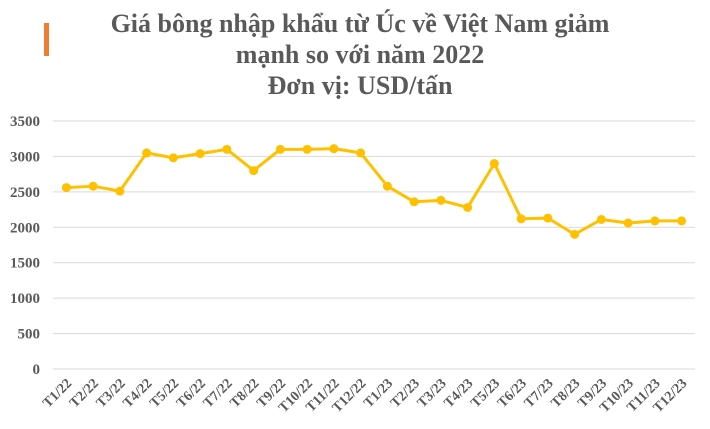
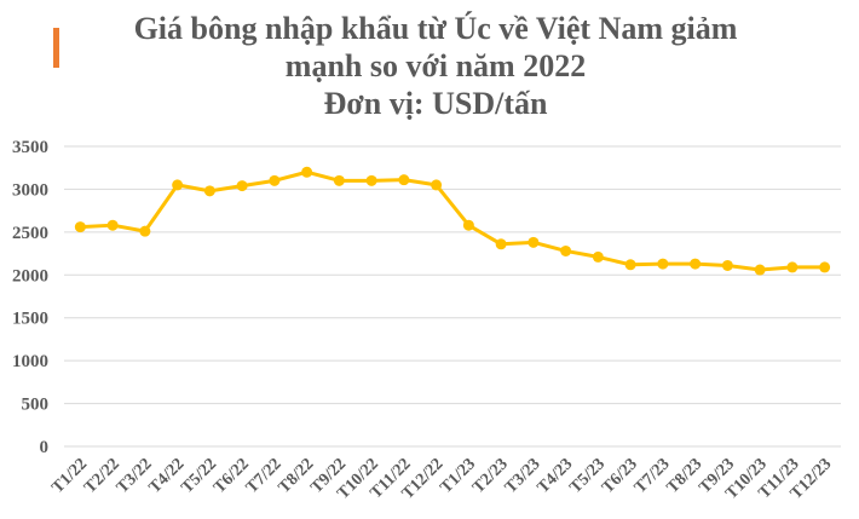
T8/22: 2800 -> 3200
T5/23: 2900 -> 2200
T8/23: 1900 -> 2100
